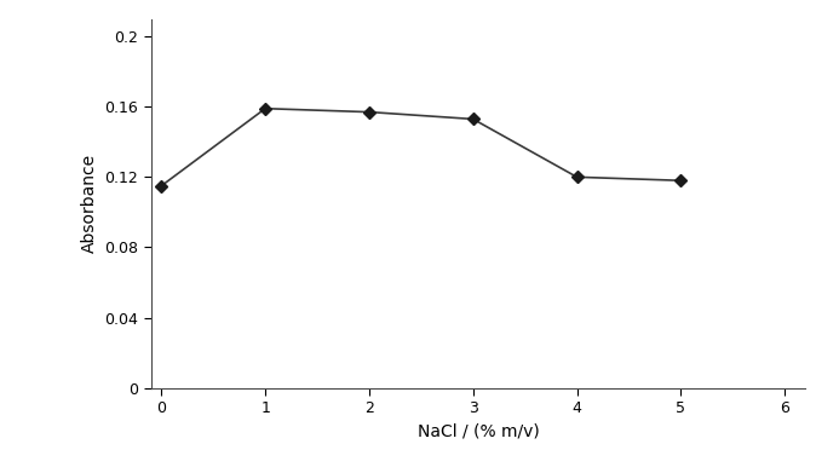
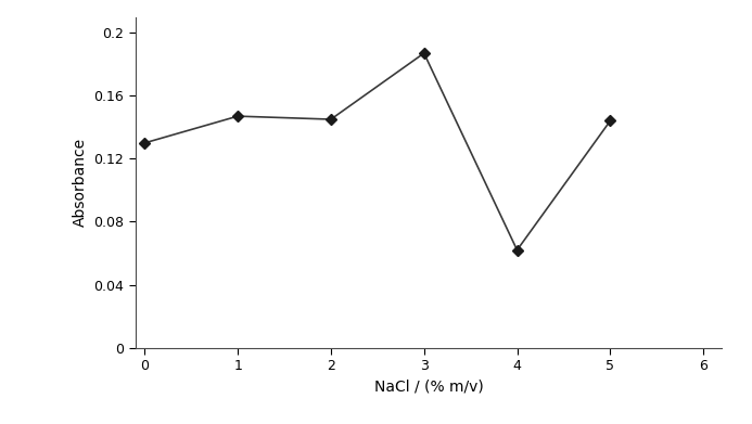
0: 0.115 -> 0.130
1: 0.159 -> 0.147
2: 0.157 -> 0.145
3: 0.153 -> 0.187
4: 0.120 -> 0.062
5: 0.118 -> 0.144
